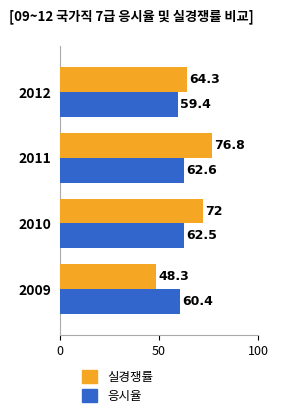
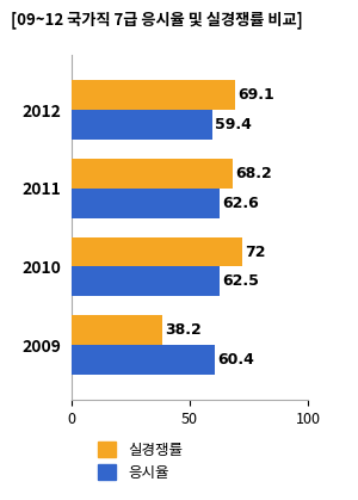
실경쟁률/2012: 64.3 -> 69.1
실경쟁률/2011: 76.8 -> 68.2
실경쟁률/2009: 48.3 -> 38.2
